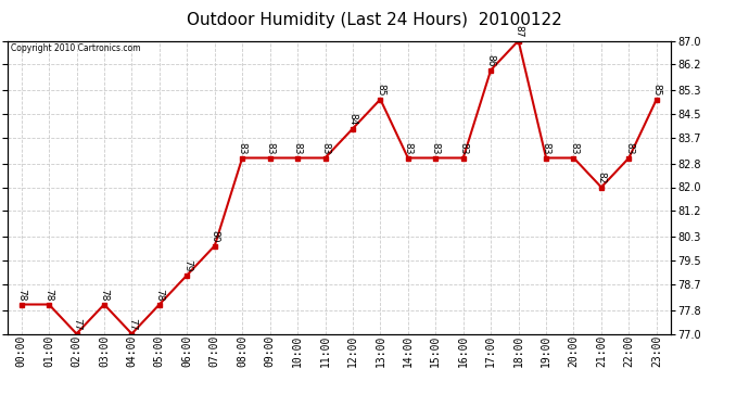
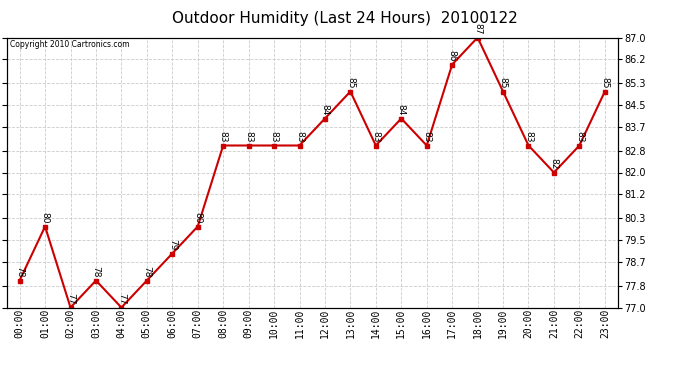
01:00: 78 -> 80
15:00: 83 -> 84
19:00: 83 -> 85
